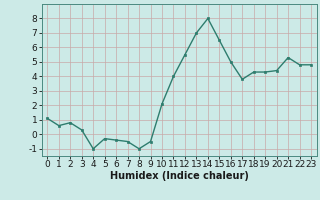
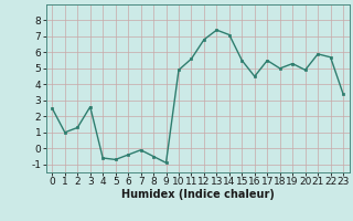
0: 1.1 -> 2.5
1: 0.6 -> 1.0
2: 0.8 -> 1.3
3: 0.3 -> 2.6
4: -1.0 -> -0.6
5: -0.3 -> -0.7
7: -0.5 -> -0.1
8: -1.0 -> -0.5
9: -0.5 -> -0.9
10: 2.1 -> 4.9
11: 4.0 -> 5.6
12: 5.5 -> 6.8
13: 7.0 -> 7.4
14: 8.0 -> 7.1
15: 6.5 -> 5.5
16: 5.0 -> 4.5
17: 3.8 -> 5.5
18: 4.3 -> 5.0
19: 4.3 -> 5.3
20: 4.4 -> 4.9
21: 5.3 -> 5.9
22: 4.8 -> 5.7
23: 4.8 -> 3.4
